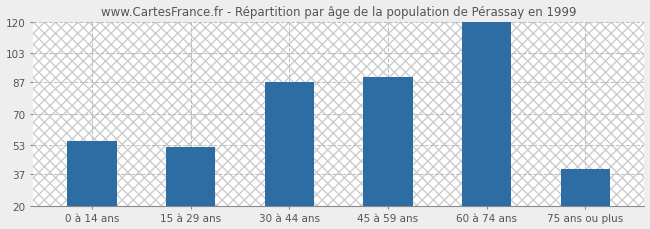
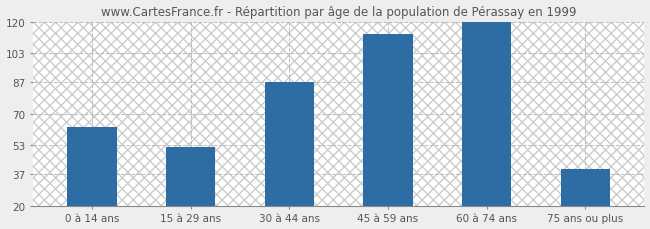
0 à 14 ans: 55 -> 63
45 à 59 ans: 90 -> 113
